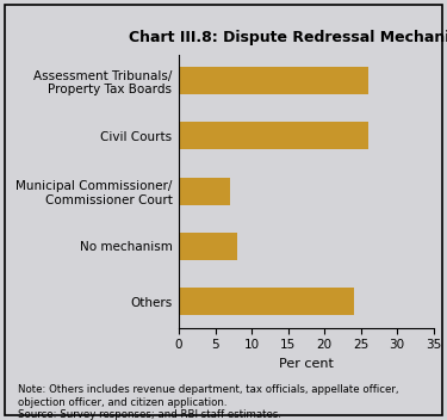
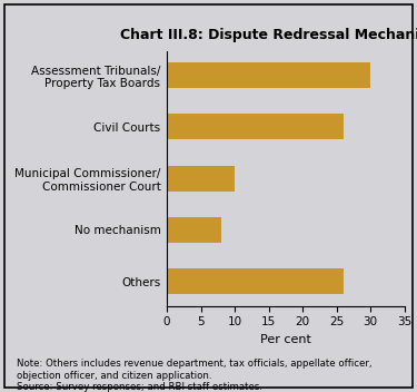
Assessment Tribunals/ Property Tax Boards: 26 -> 30
Municipal Commissioner/ Commissioner Court: 7 -> 10
Others: 24 -> 26
